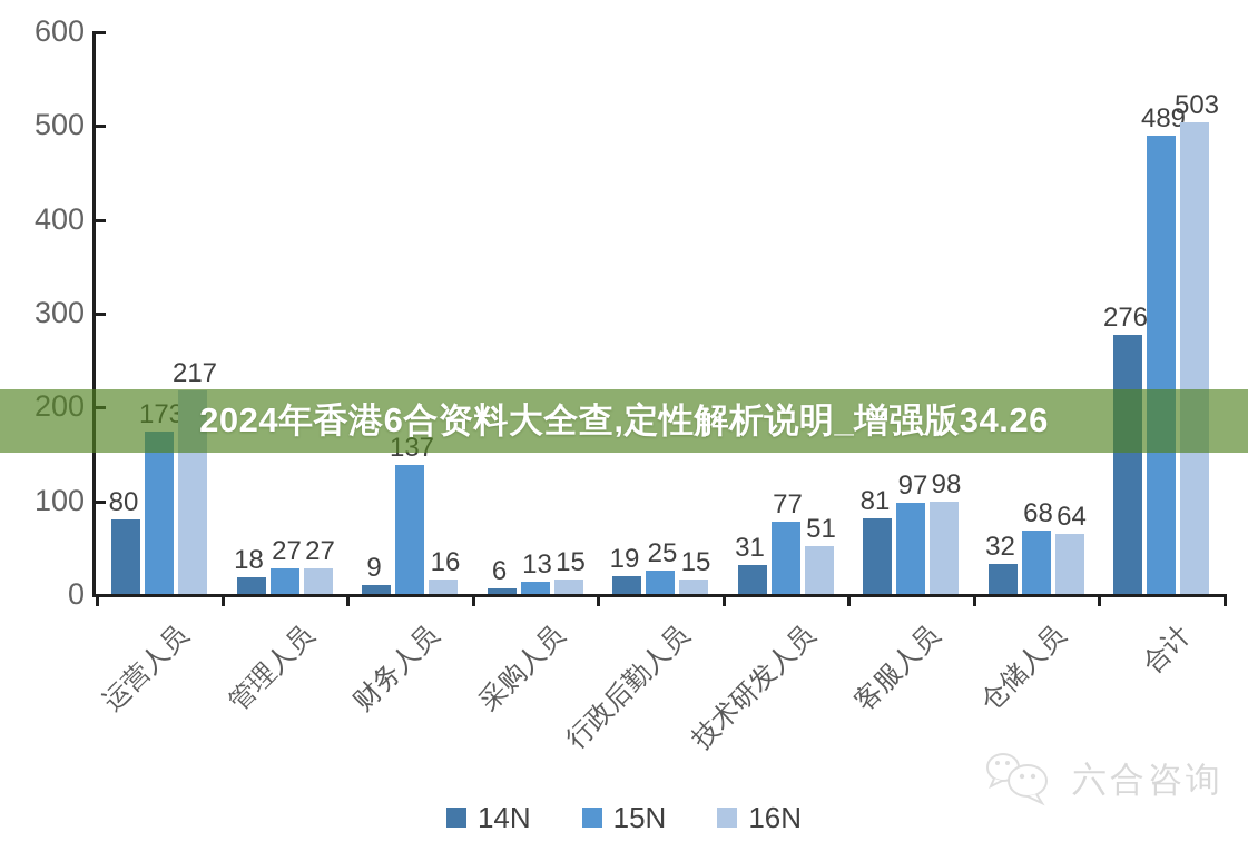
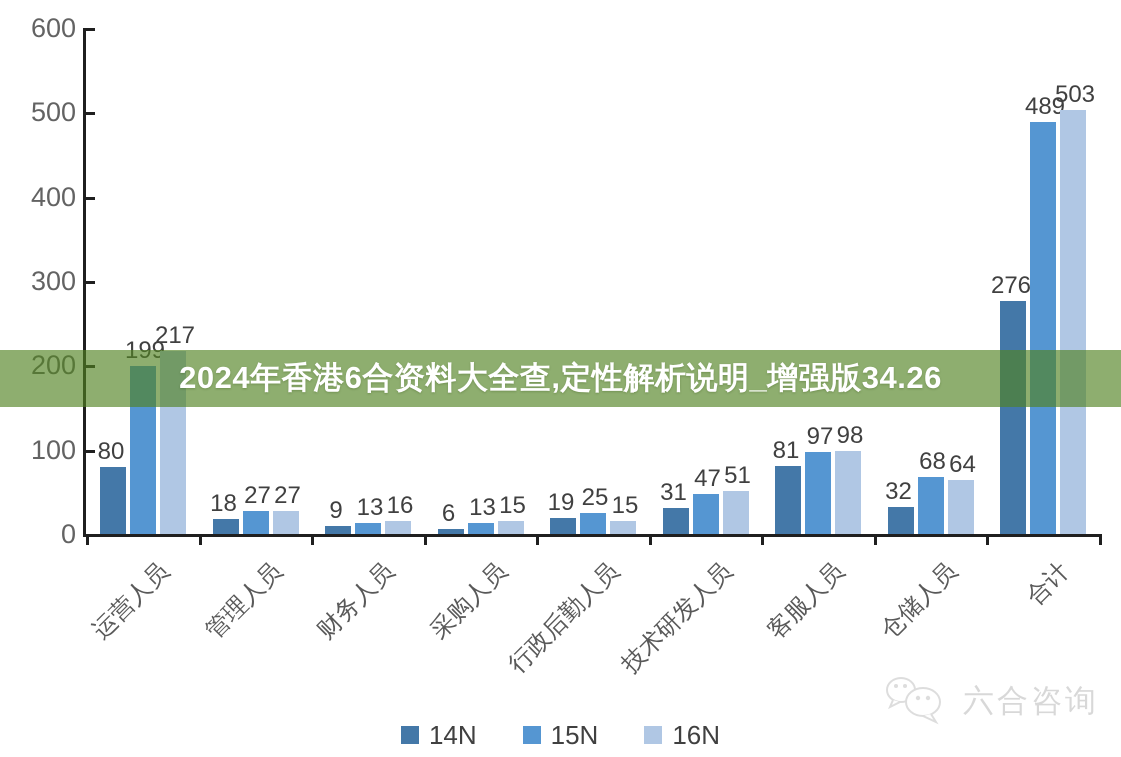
15N/运营人员: 173 -> 199
15N/财务人员: 137 -> 13
15N/技术研发人员: 77 -> 47
